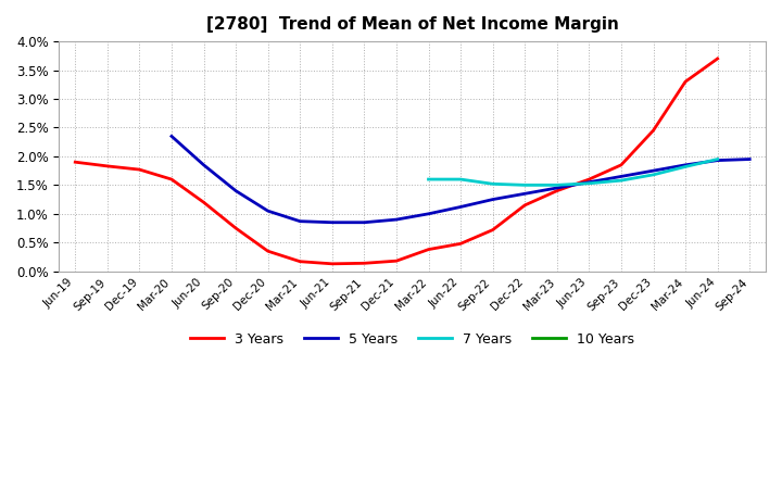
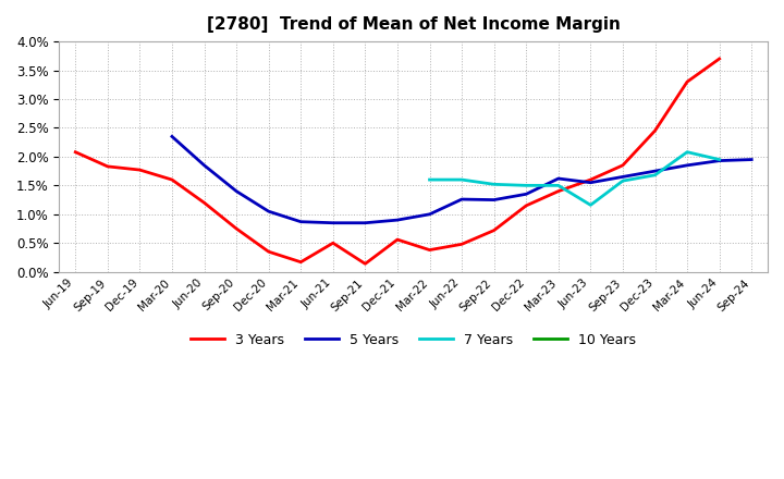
3 Years/Jun-19: 1.90% -> 2.08%
3 Years/Jun-21: 0.13% -> 0.50%
3 Years/Dec-21: 0.18% -> 0.56%
5 Years/Jun-22: 1.12% -> 1.26%
5 Years/Mar-23: 1.45% -> 1.62%
7 Years/Jun-23: 1.53% -> 1.16%
7 Years/Mar-24: 1.82% -> 2.08%
